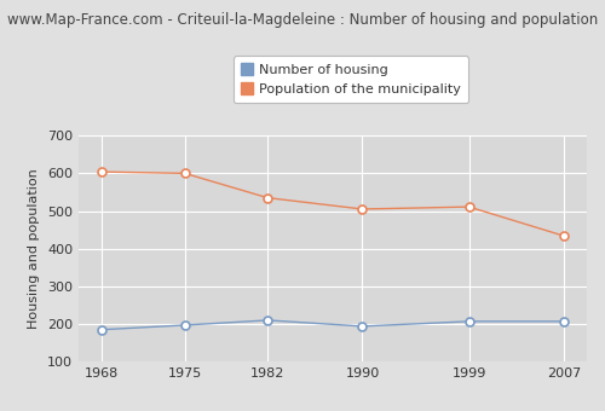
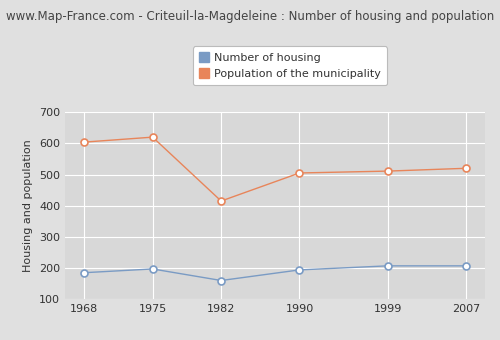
Population of the municipality/1975: 600 -> 620
Number of housing/1982: 210 -> 160
Population of the municipality/1982: 535 -> 415
Population of the municipality/2007: 434 -> 520
